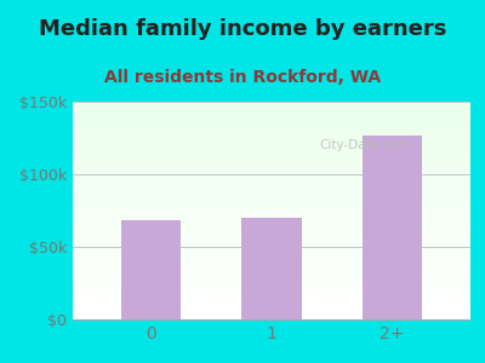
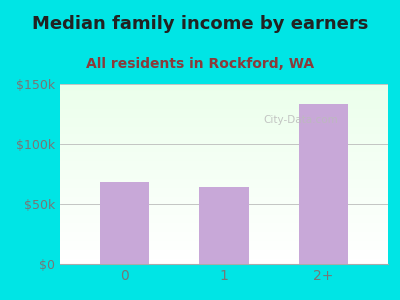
1: $70k -> $64k
2+: $127k -> $133k
